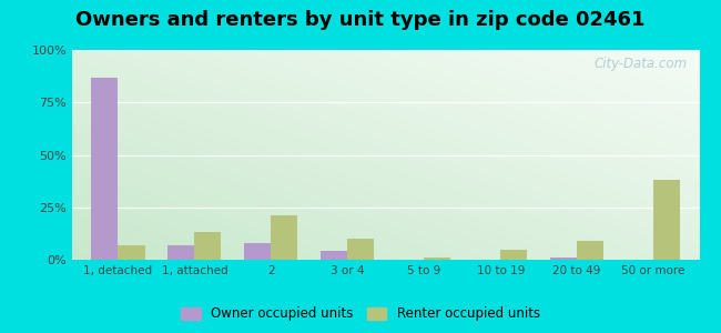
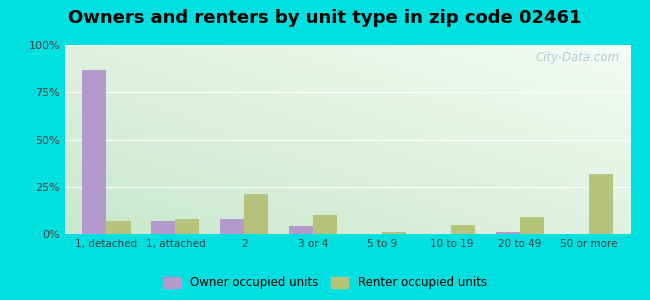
Renter occupied units/1, attached: 13% -> 8%
Renter occupied units/50 or more: 38% -> 32%
